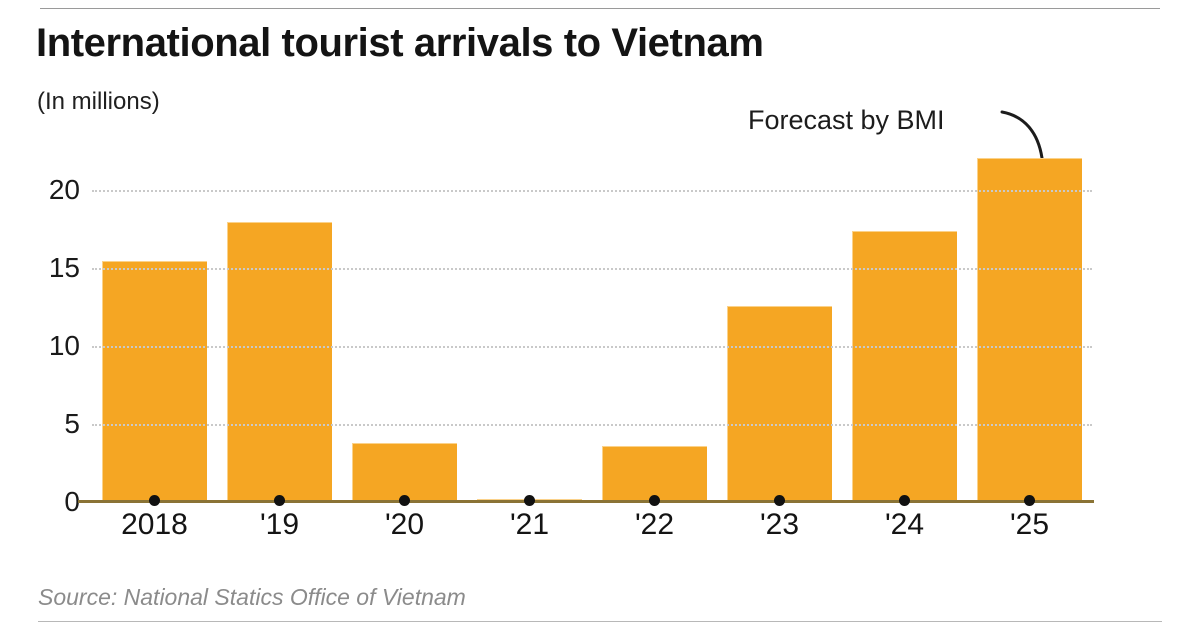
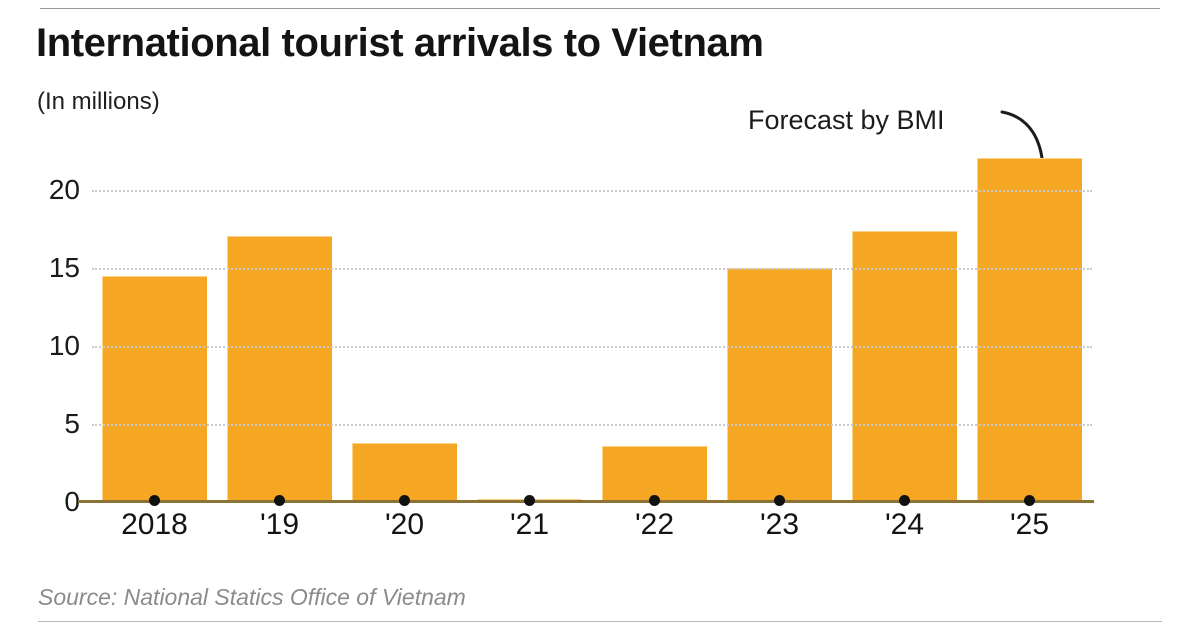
2018: 15.5 -> 14.5
'19: 18.0 -> 17.1
'23: 12.6 -> 15.0
